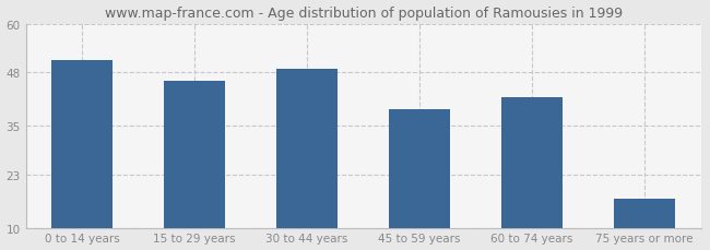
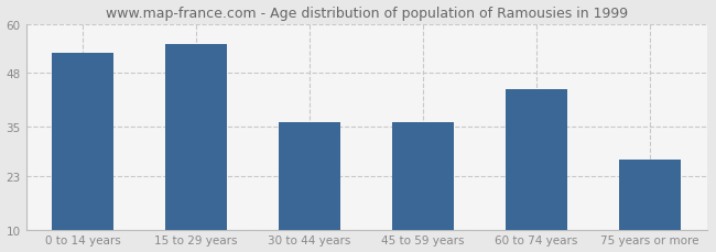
0 to 14 years: 51 -> 53
15 to 29 years: 46 -> 55
30 to 44 years: 49 -> 36
45 to 59 years: 39 -> 36
60 to 74 years: 42 -> 44
75 years or more: 17 -> 27
